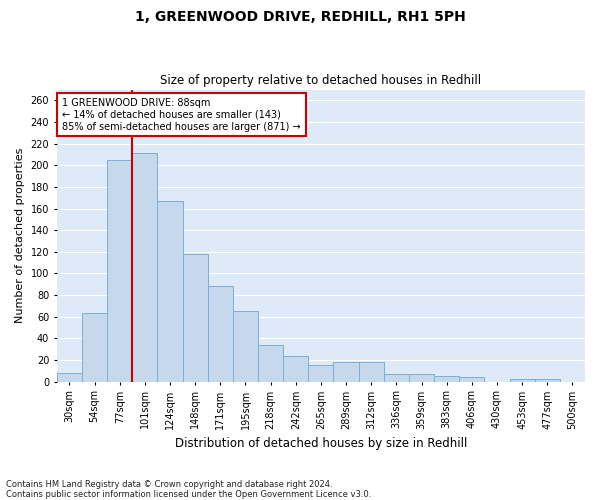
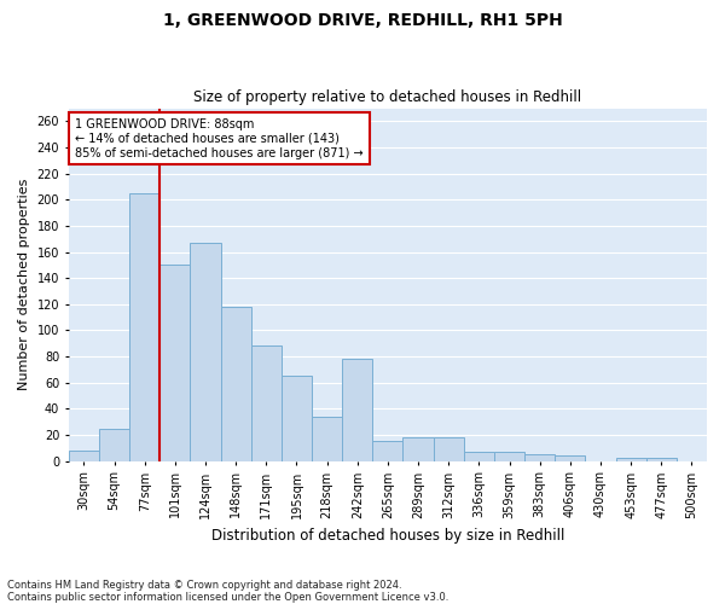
54sqm: 63 -> 25
101sqm: 211 -> 150
242sqm: 24 -> 78
